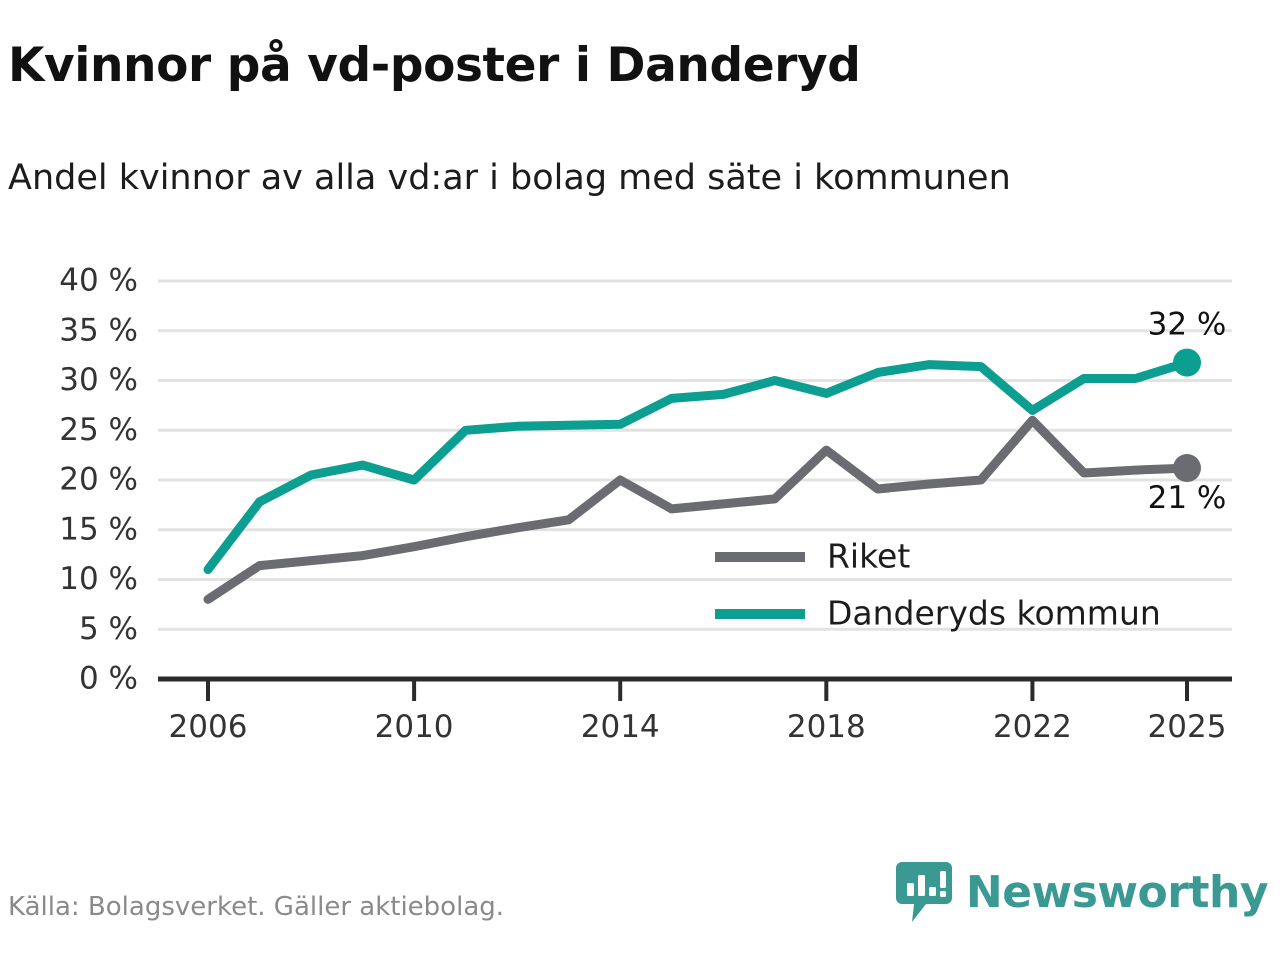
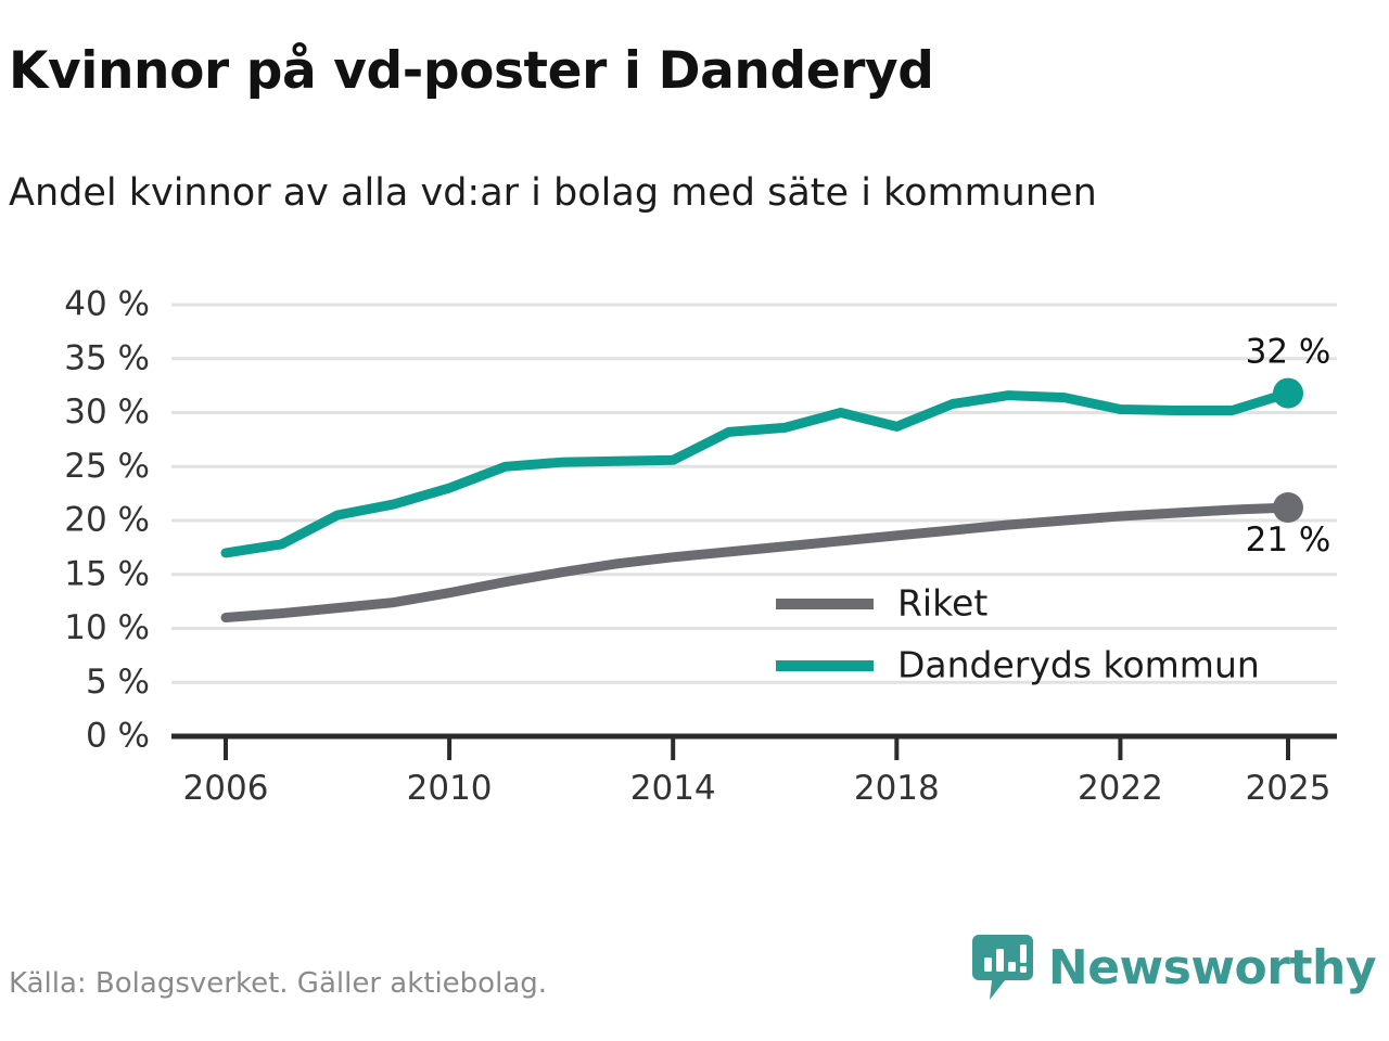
Riket/2006: 8% -> 11%
Danderyds kommun/2006: 11% -> 17%
Danderyds kommun/2010: 20% -> 23%
Riket/2014: 20% -> 17%
Riket/2018: 23% -> 19%
Riket/2022: 26% -> 20%
Danderyds kommun/2022: 27% -> 30%
